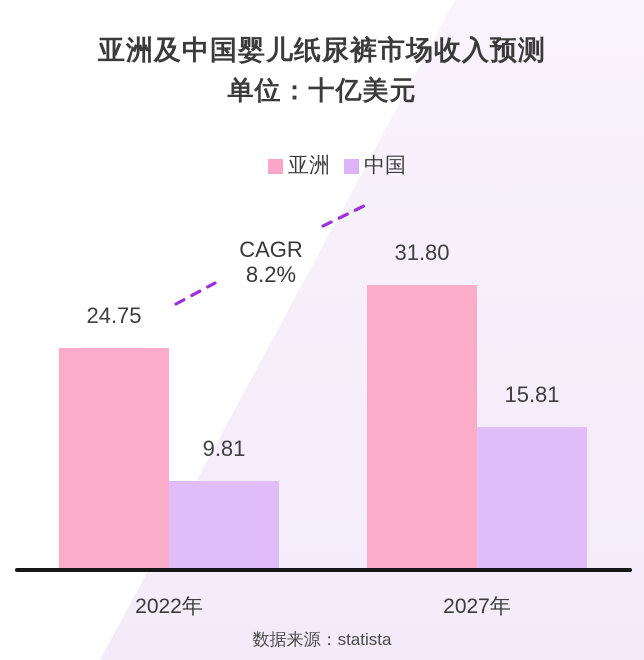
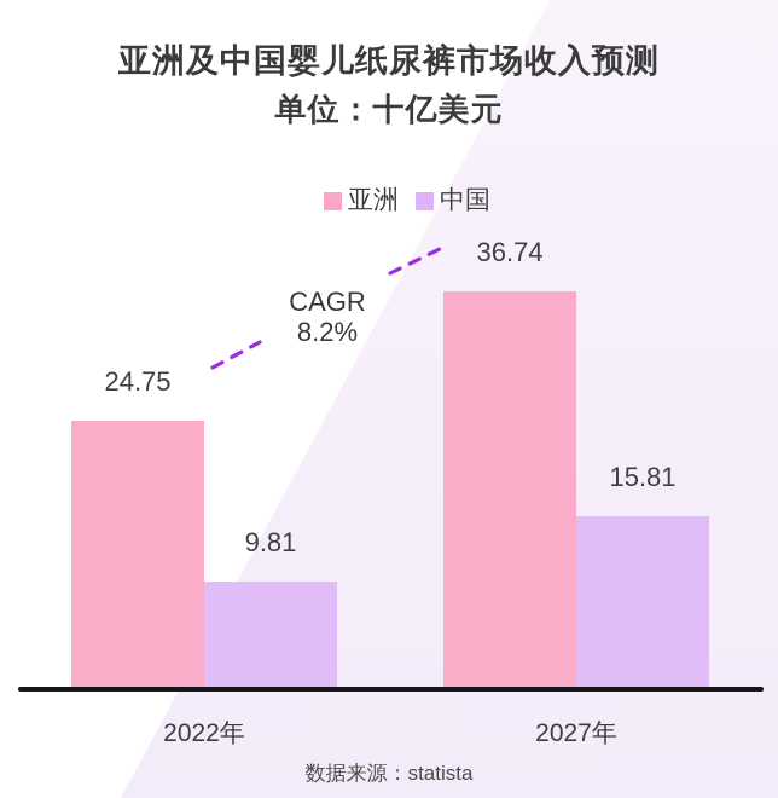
亚洲/2027年: 31.80 -> 36.74
